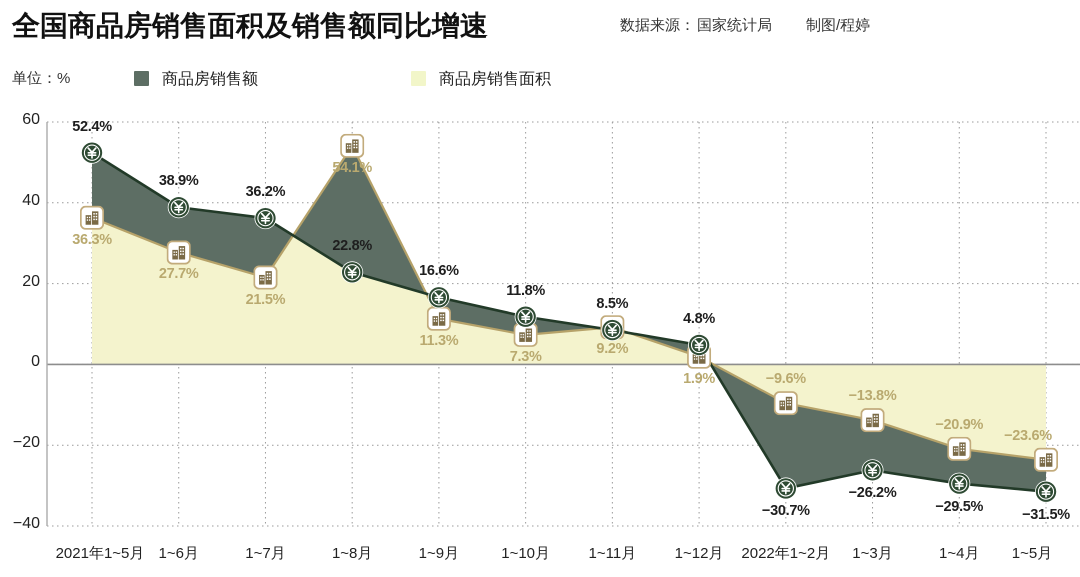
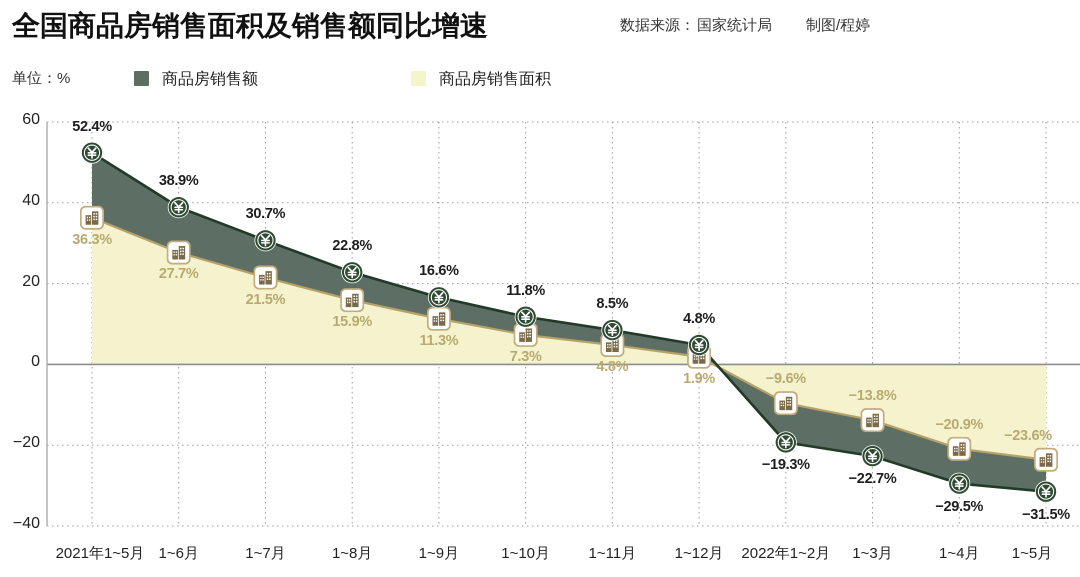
商品房销售额/1~7月: 36.2% -> 30.7%
商品房销售面积/1~8月: 54.1% -> 15.9%
商品房销售面积/1~11月: 9.2% -> 4.8%
商品房销售额/2022年1~2月: −30.7% -> −19.3%
商品房销售额/1~3月: −26.2% -> −22.7%
